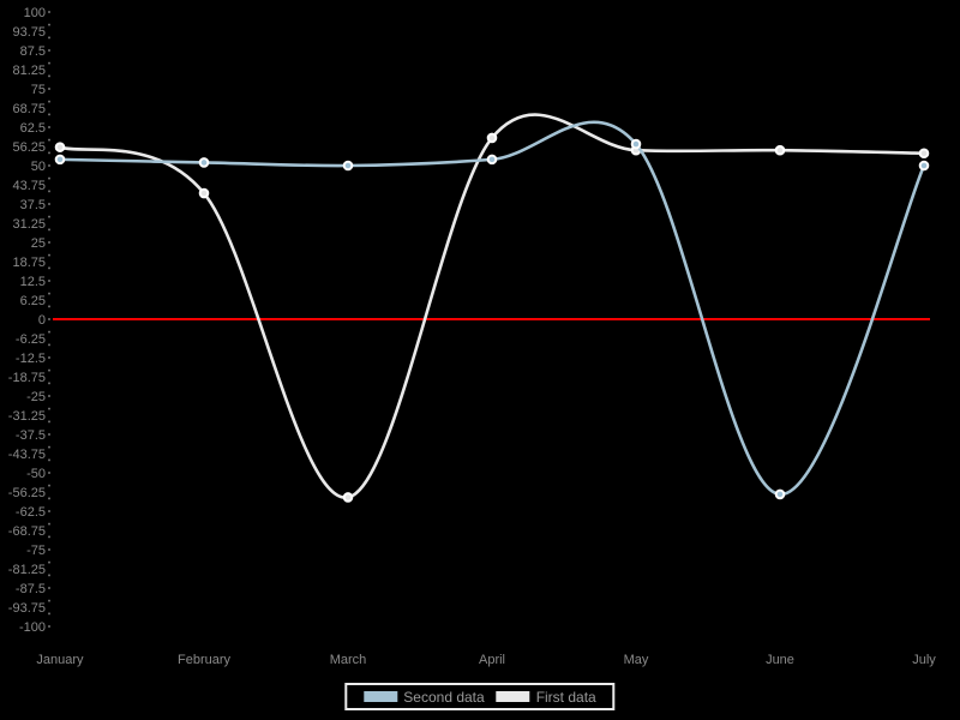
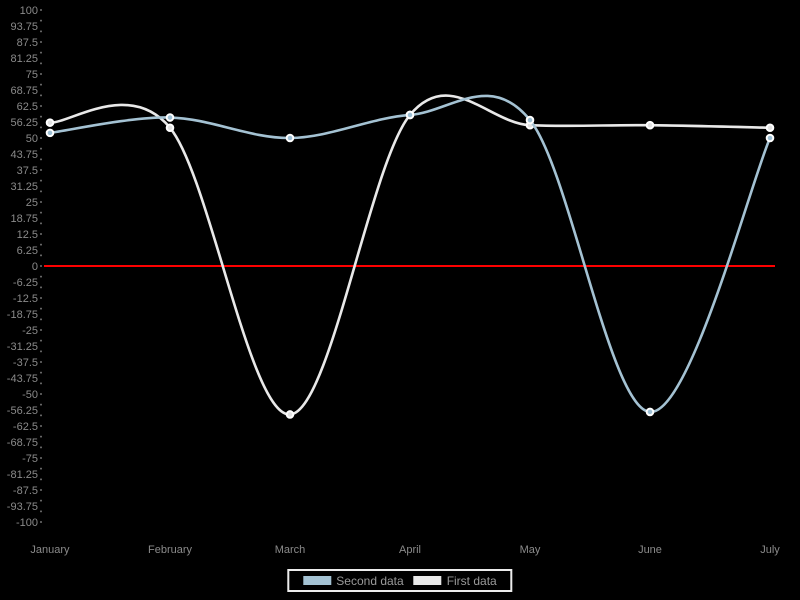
Second data/February: 51 -> 58
First data/February: 41 -> 54
Second data/April: 52 -> 59
